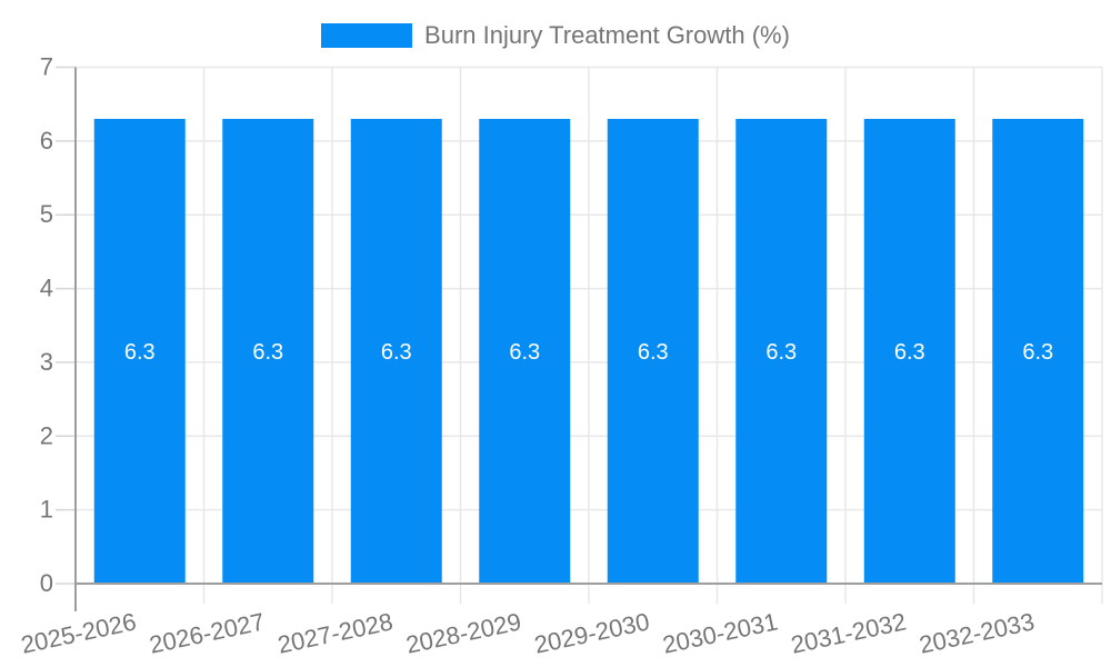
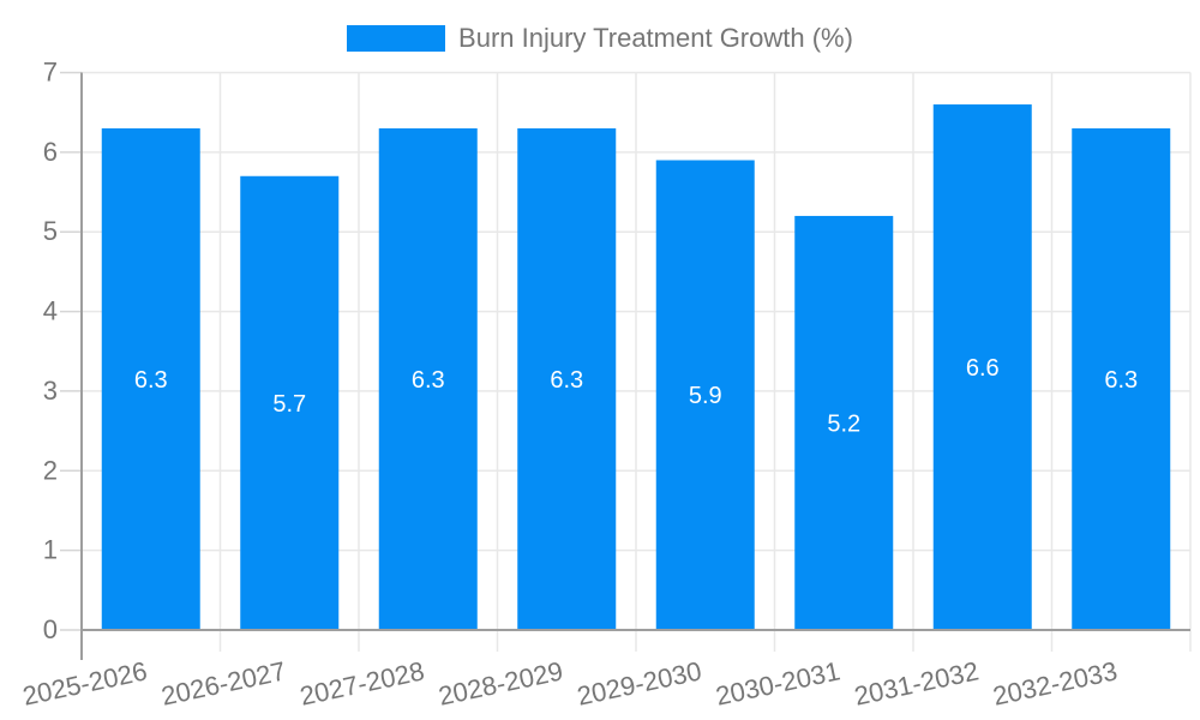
2026-2027: 6.3 -> 5.7
2029-2030: 6.3 -> 5.9
2030-2031: 6.3 -> 5.2
2031-2032: 6.3 -> 6.6
